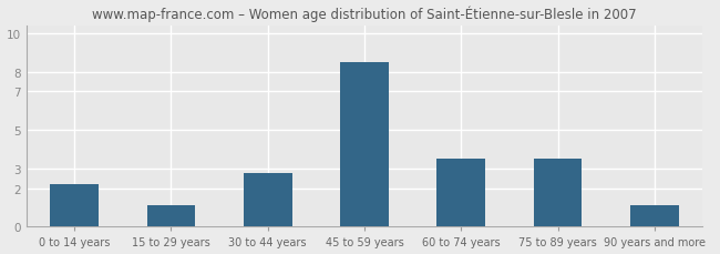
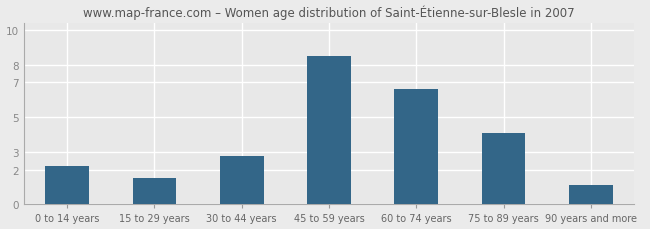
15 to 29 years: 1.1 -> 1.5
60 to 74 years: 3.5 -> 6.6
75 to 89 years: 3.5 -> 4.1
